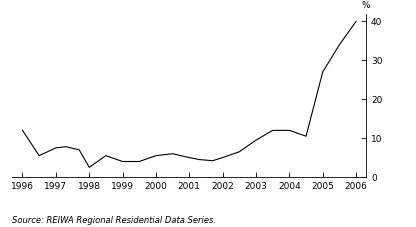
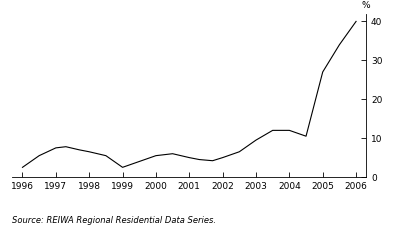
1996: 12.0 -> 2.5
1998: 2.5 -> 6.5
1999: 4.0 -> 2.5
